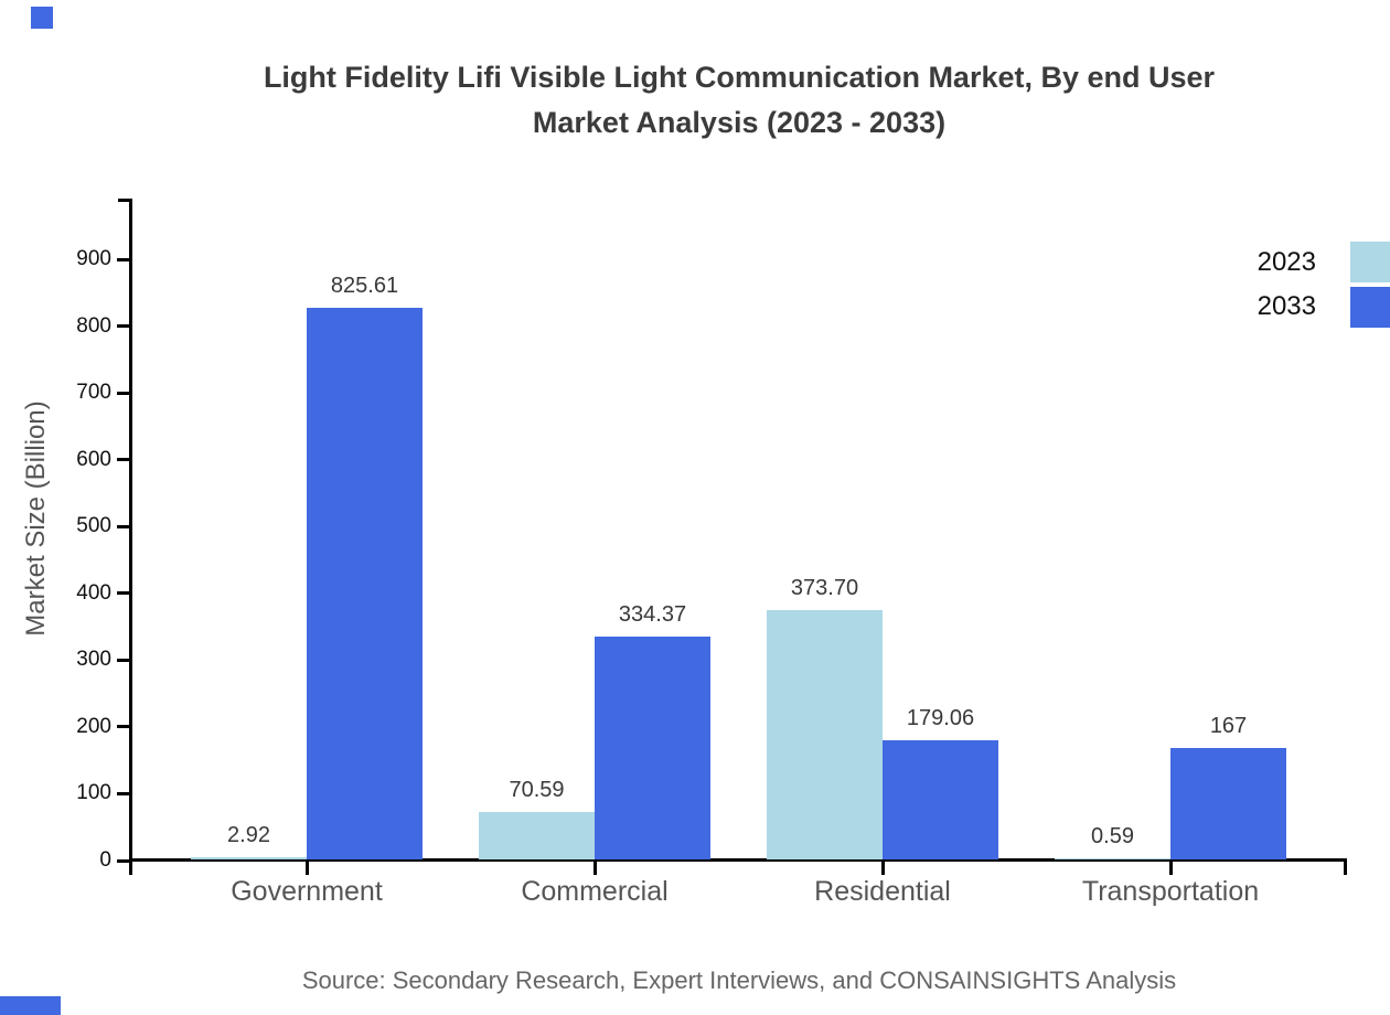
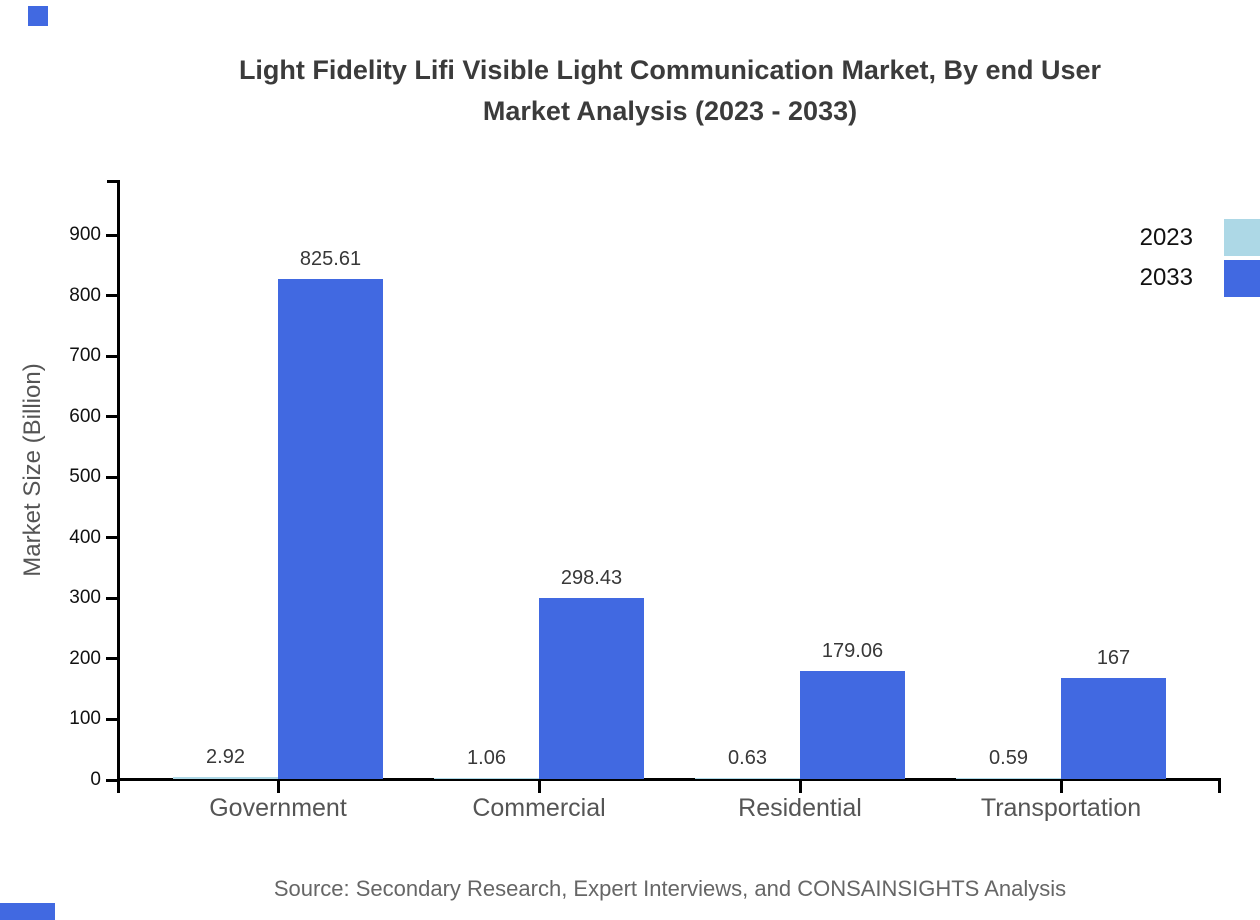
2023/Commercial: 70.59 -> 1.06
2033/Commercial: 334.37 -> 298.43
2023/Residential: 373.70 -> 0.63
